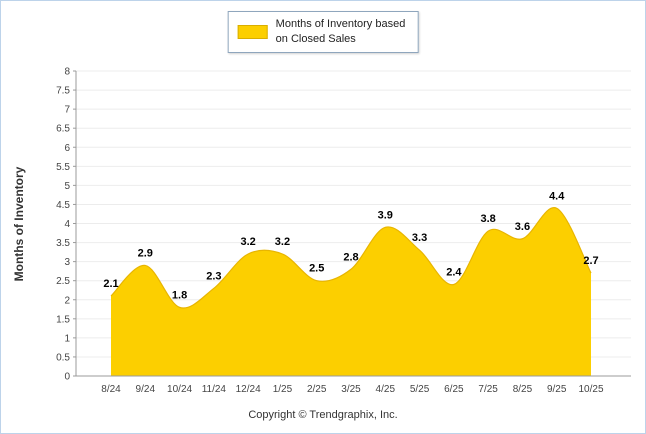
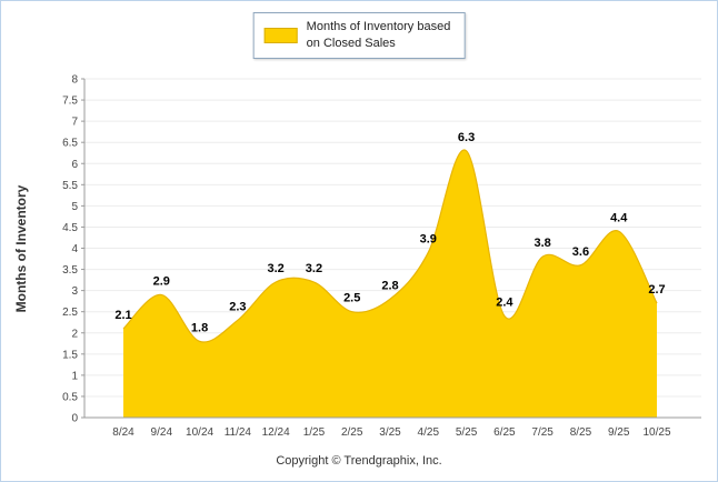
5/25: 3.3 -> 6.3
